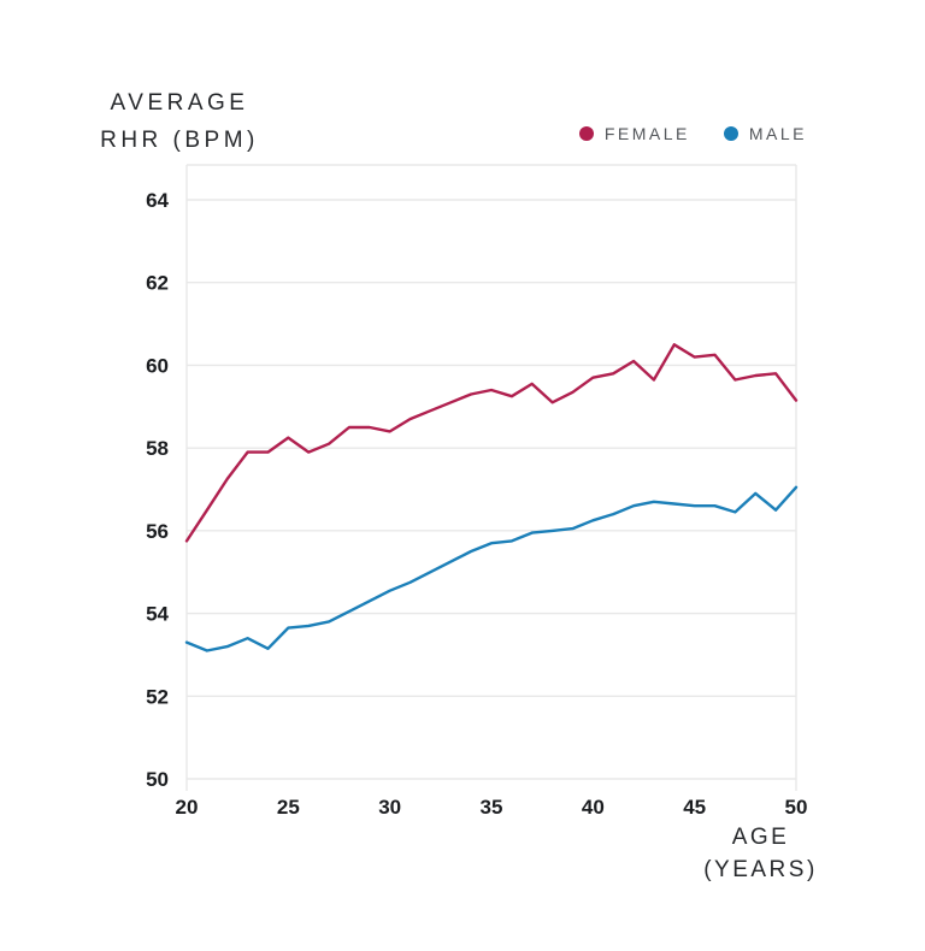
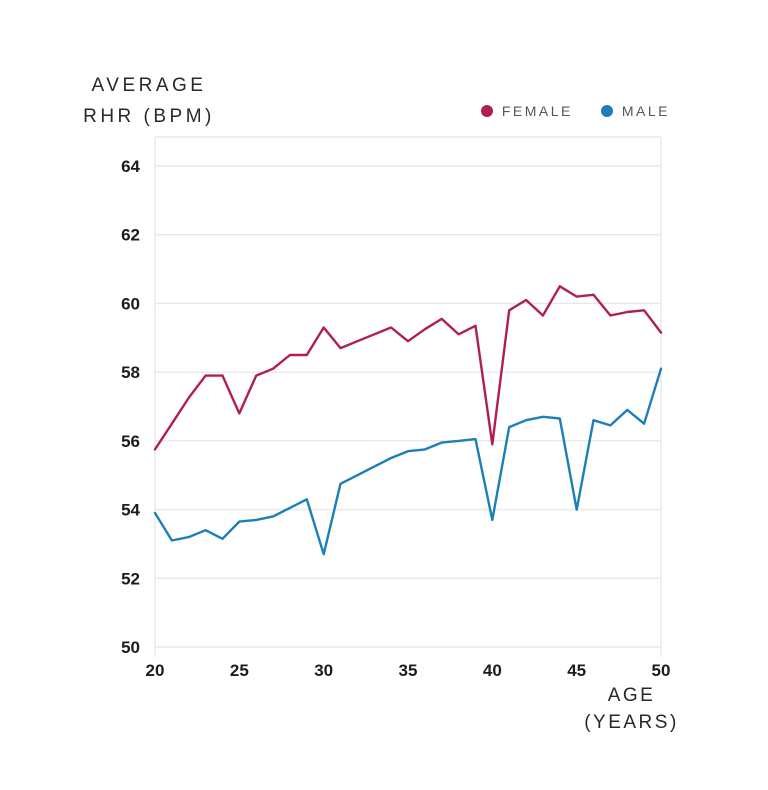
MALE/20: 53.3 -> 53.9
FEMALE/25: 58.2 -> 56.8
FEMALE/30: 58.4 -> 59.3
MALE/30: 54.5 -> 52.7
FEMALE/35: 59.4 -> 58.9
FEMALE/40: 59.7 -> 55.9
MALE/40: 56.2 -> 53.7
MALE/45: 56.6 -> 54.0
MALE/50: 57.0 -> 58.1
